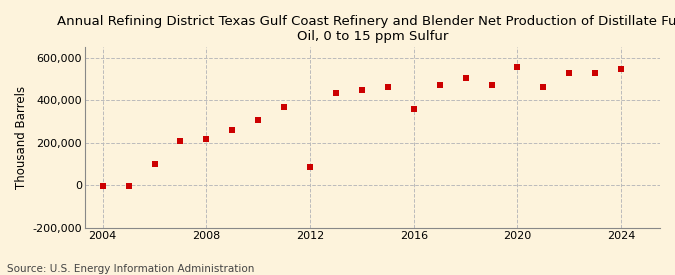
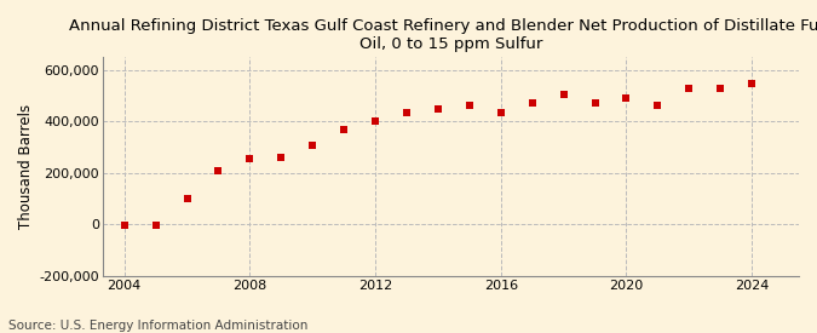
2008: 220,000 -> 255,000
2012: 85,000 -> 400,000
2016: 360,000 -> 435,000
2020: 555,000 -> 490,000
